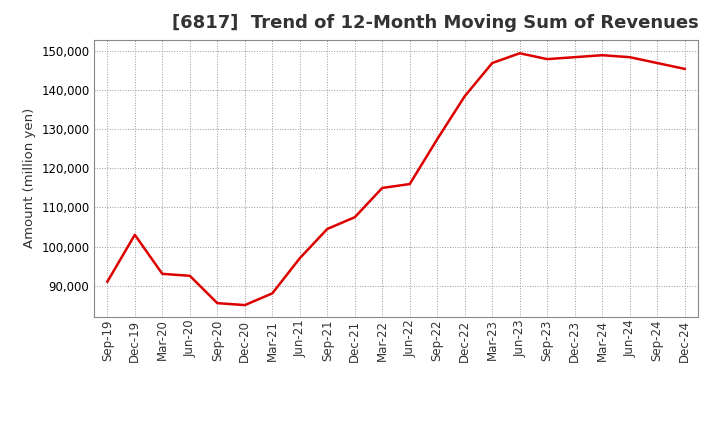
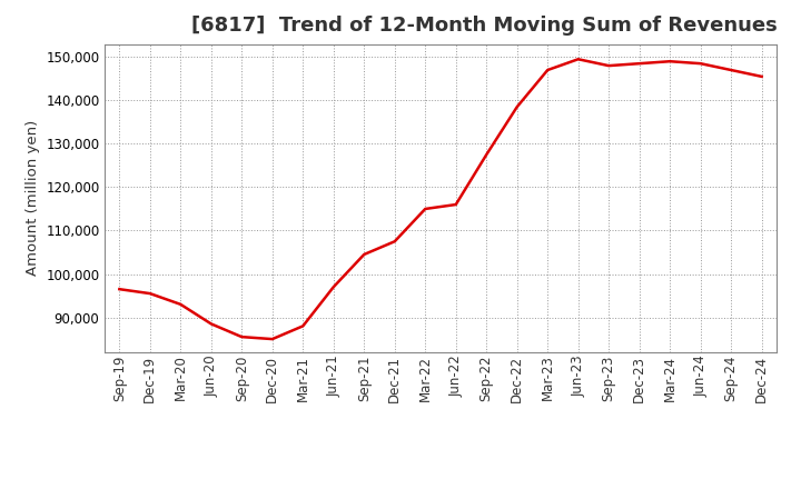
Sep-19: 91,000 -> 96,500
Dec-19: 103,000 -> 95,500
Jun-20: 92,500 -> 88,500
